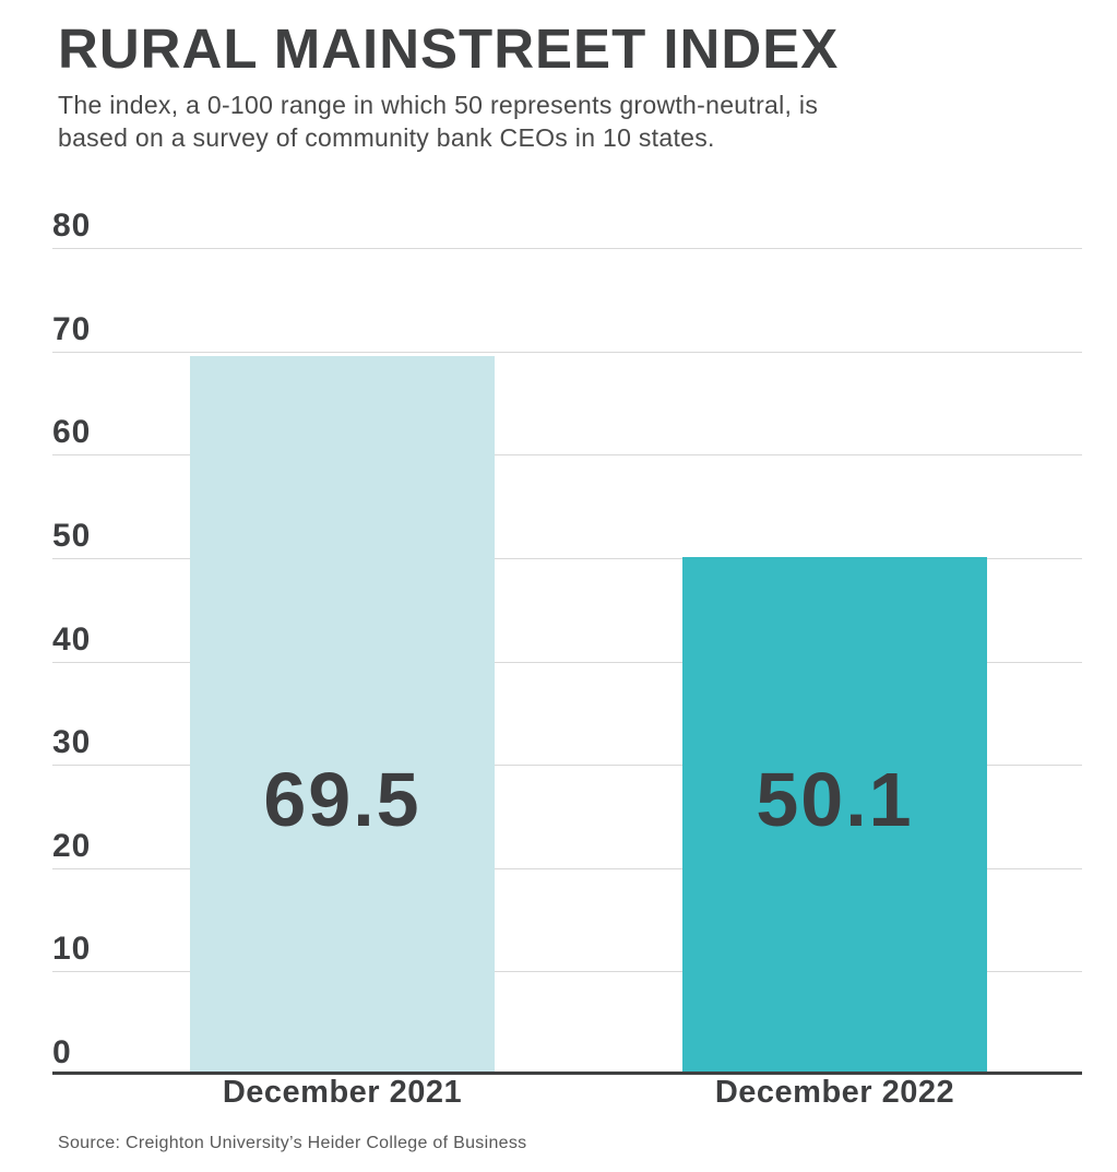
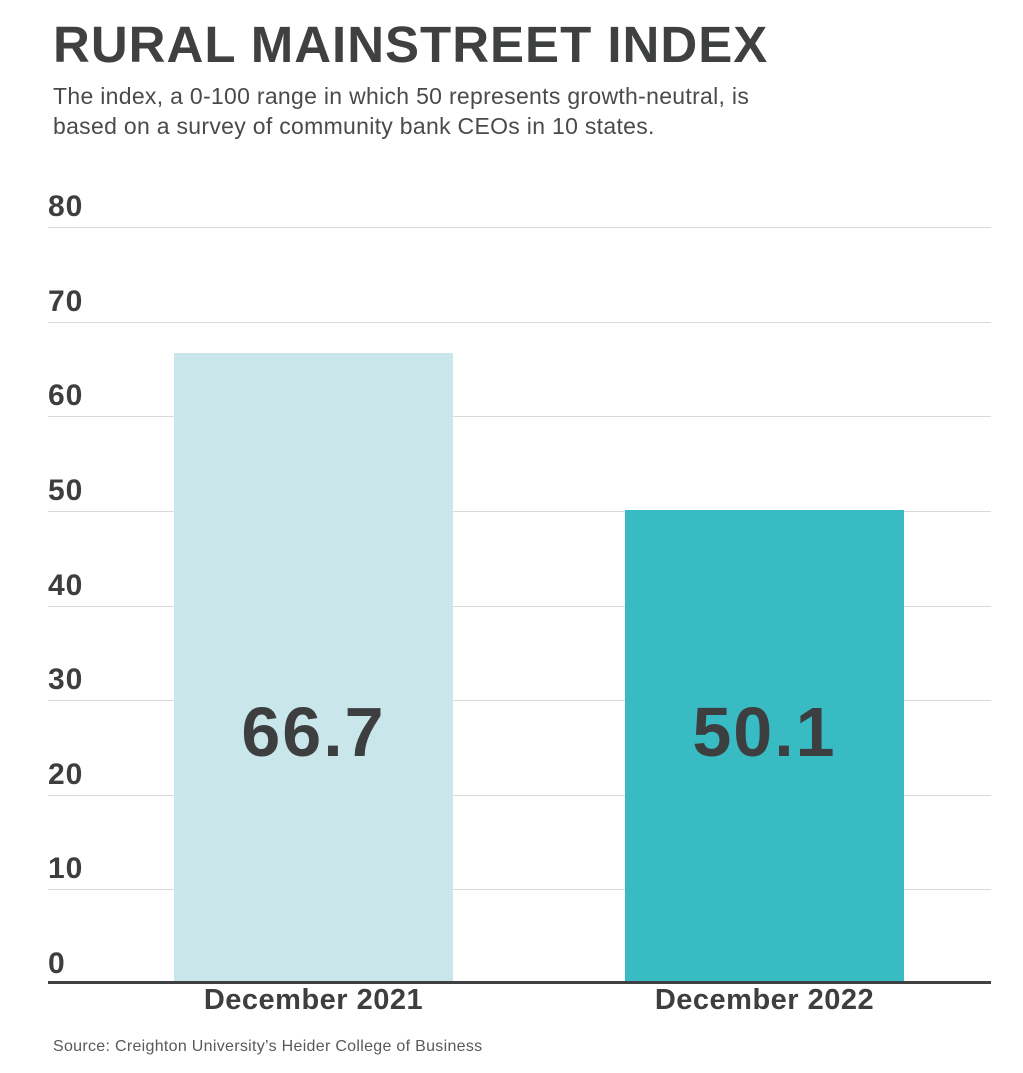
December 2021: 69.5 -> 66.7
